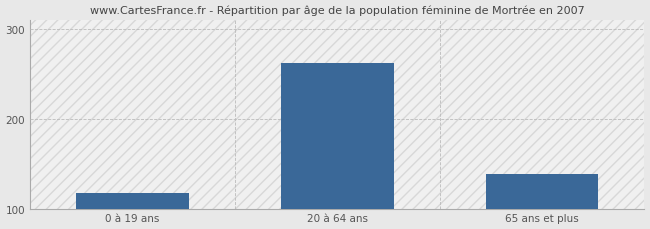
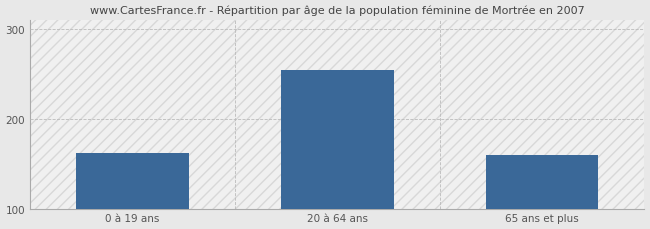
0 à 19 ans: 117 -> 162
20 à 64 ans: 262 -> 254
65 ans et plus: 138 -> 160
